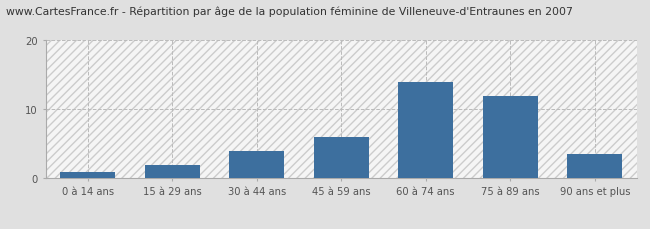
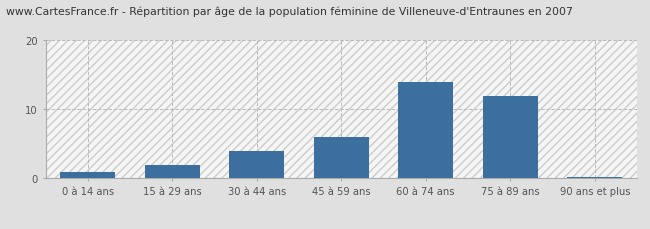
90 ans et plus: 3.6 -> 0.2
